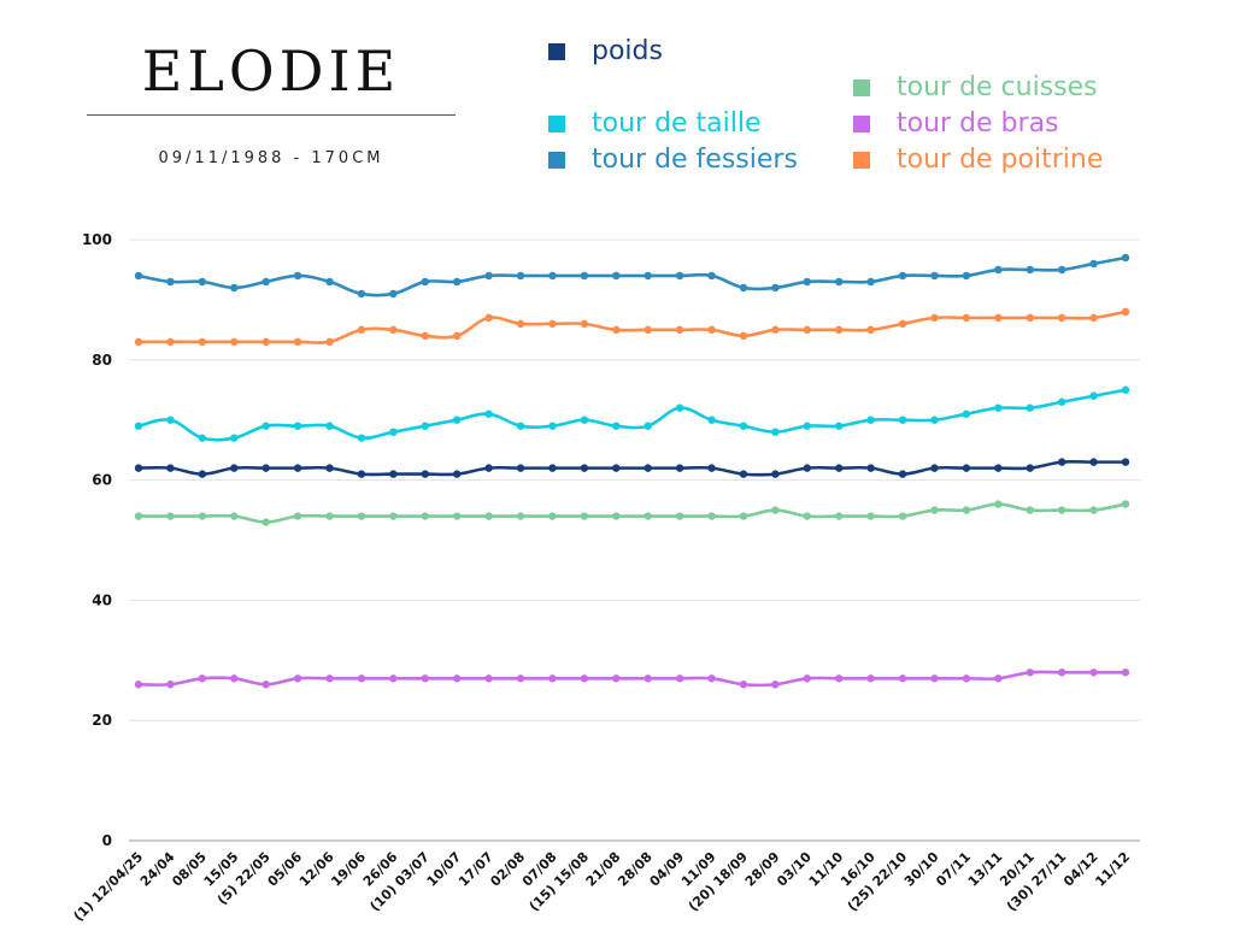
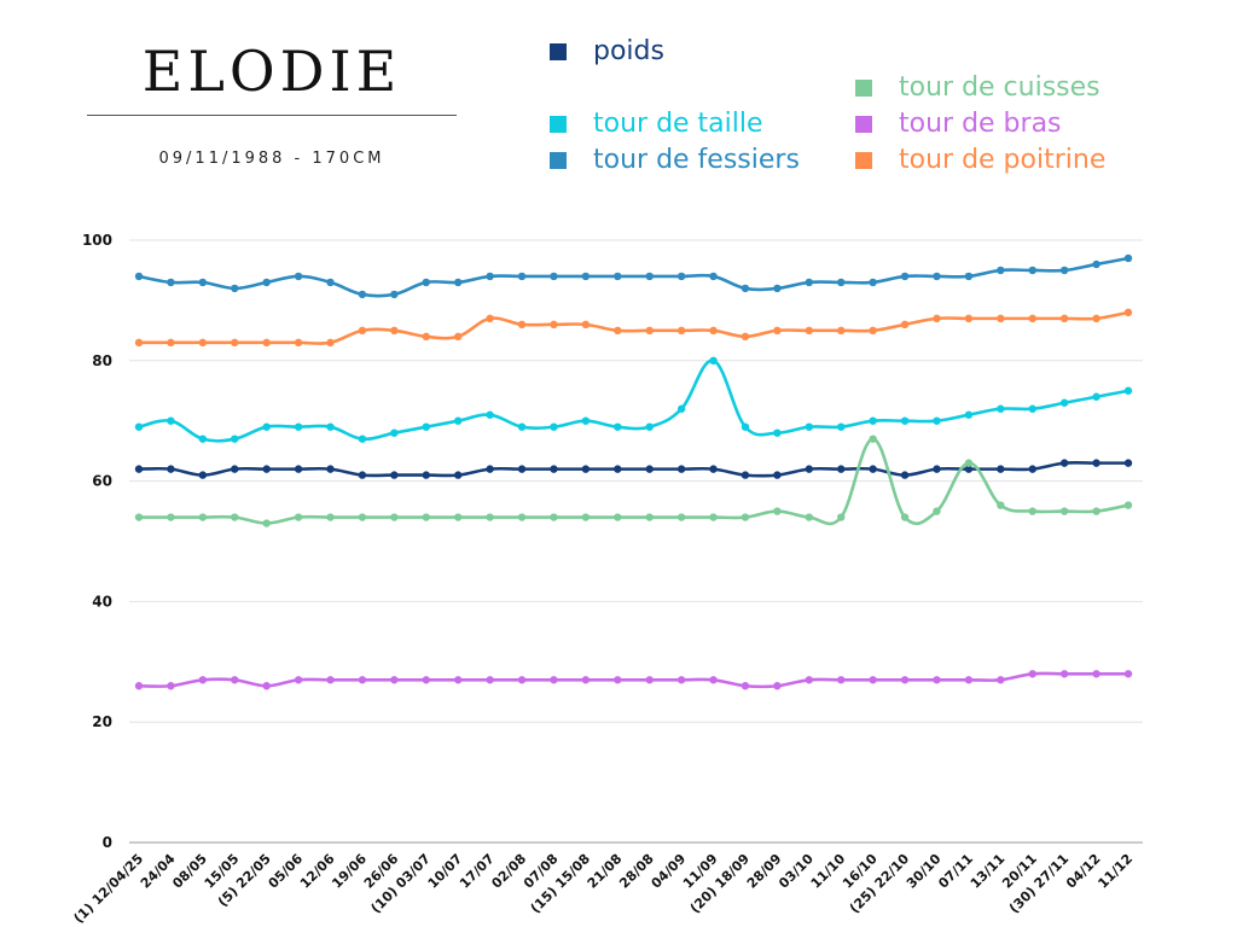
tour de taille/11/09: 70 -> 80
tour de cuisses/16/10: 54 -> 67
tour de cuisses/07/11: 55 -> 63
